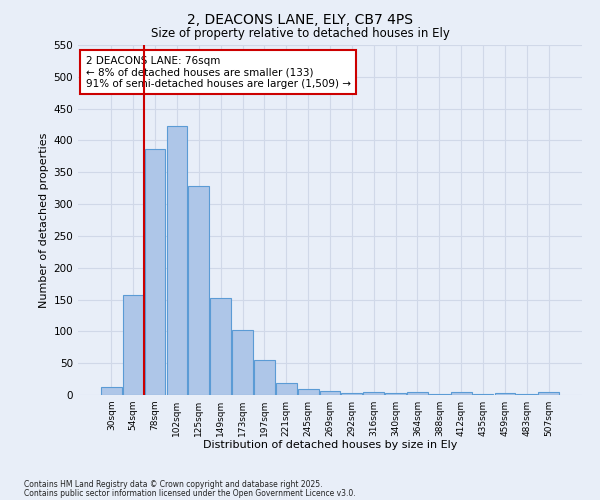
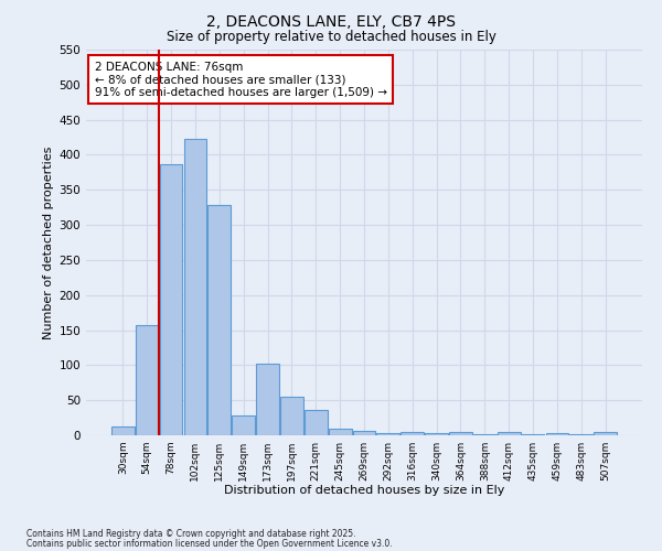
149sqm: 153 -> 28
221sqm: 19 -> 36
